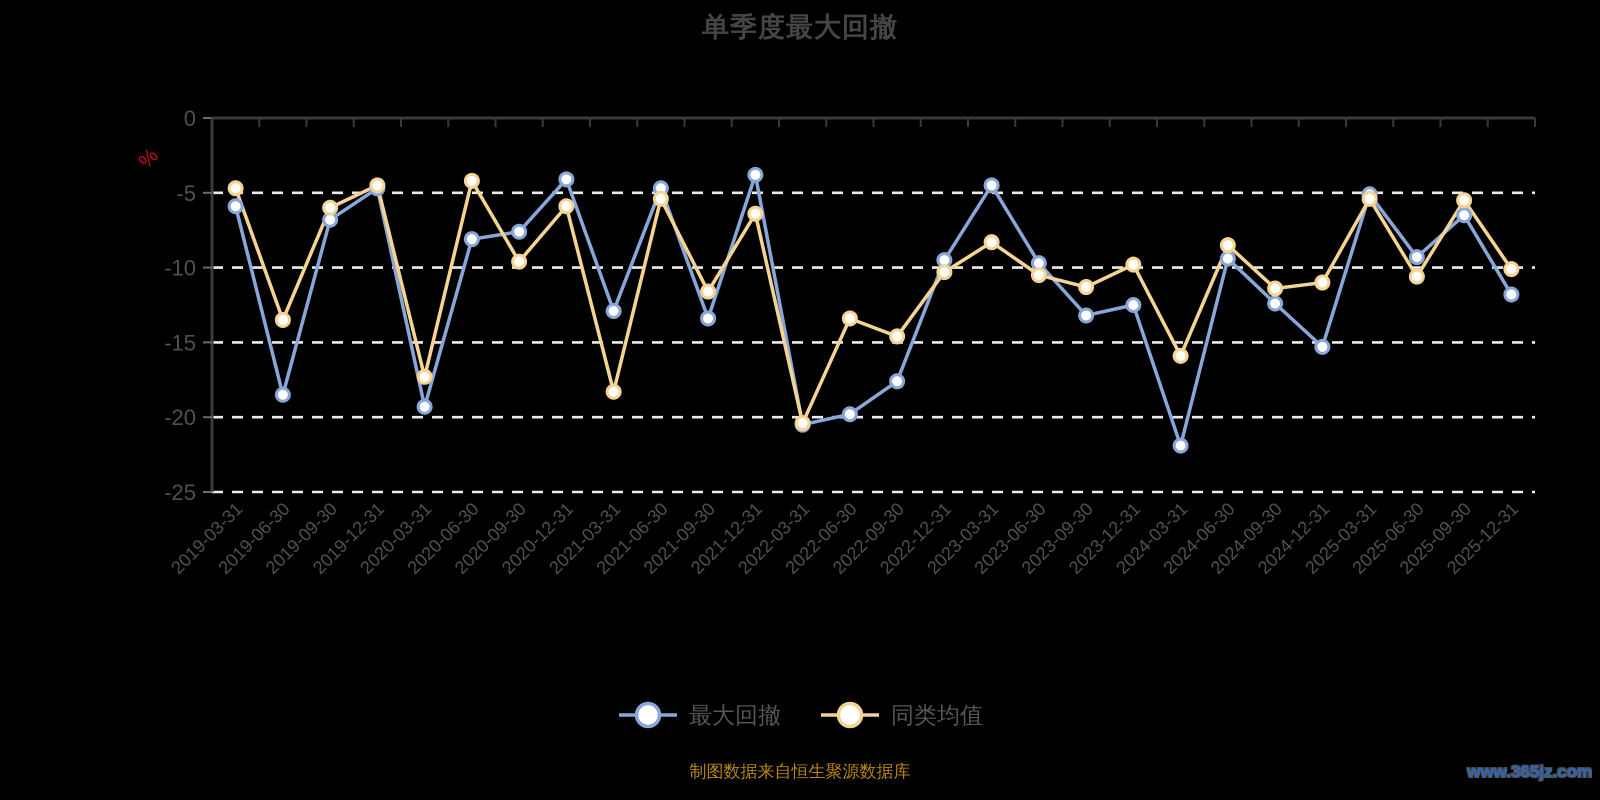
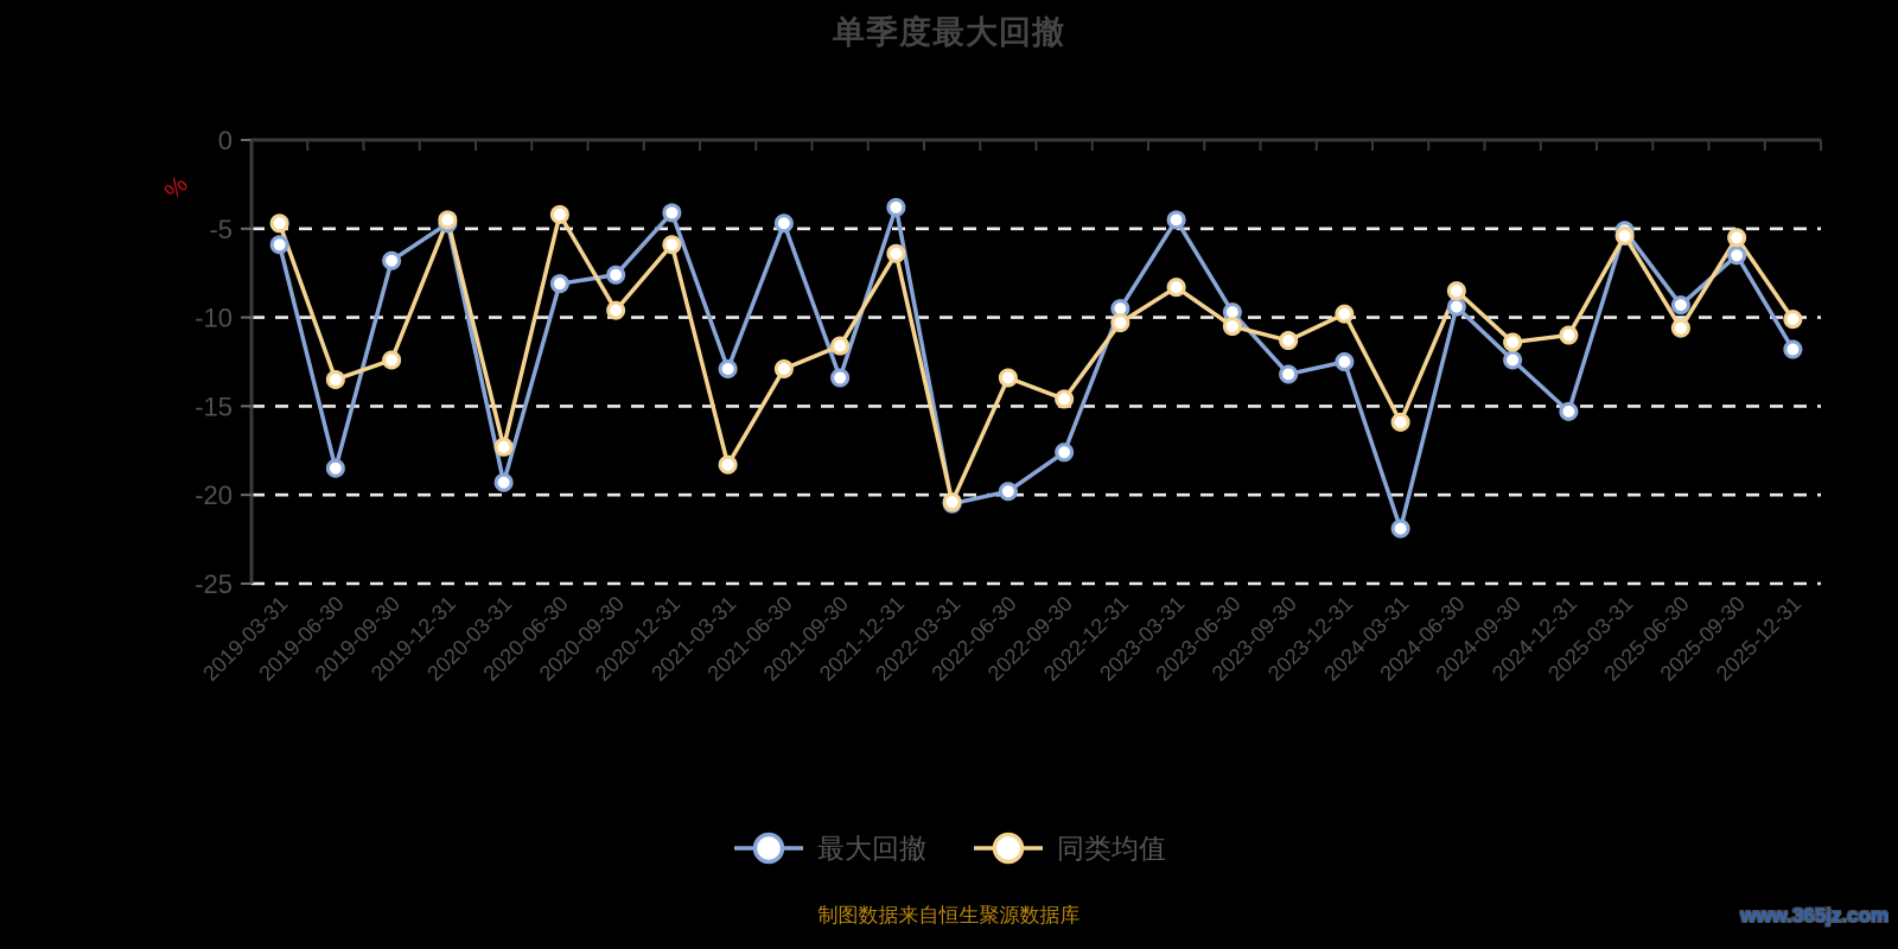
同类均值/2019-09-30: -6.0 -> -12.4
同类均值/2021-06-30: -5.4 -> -12.9
